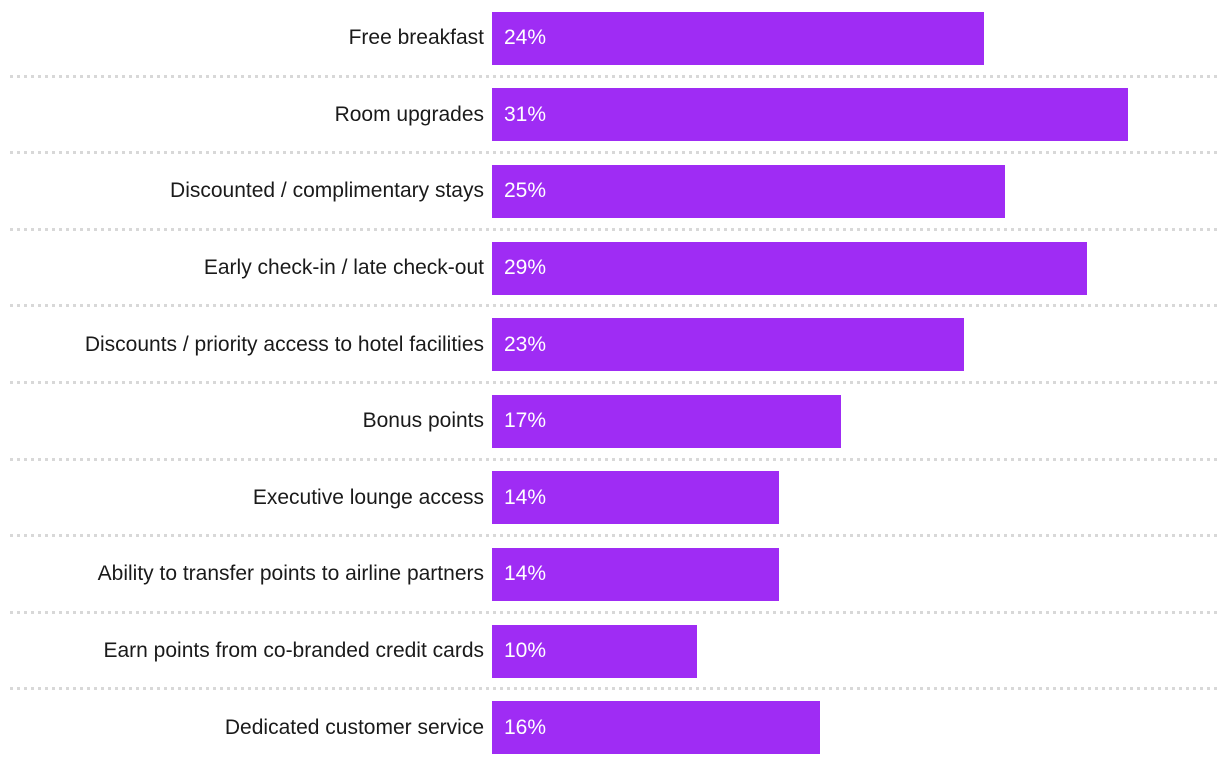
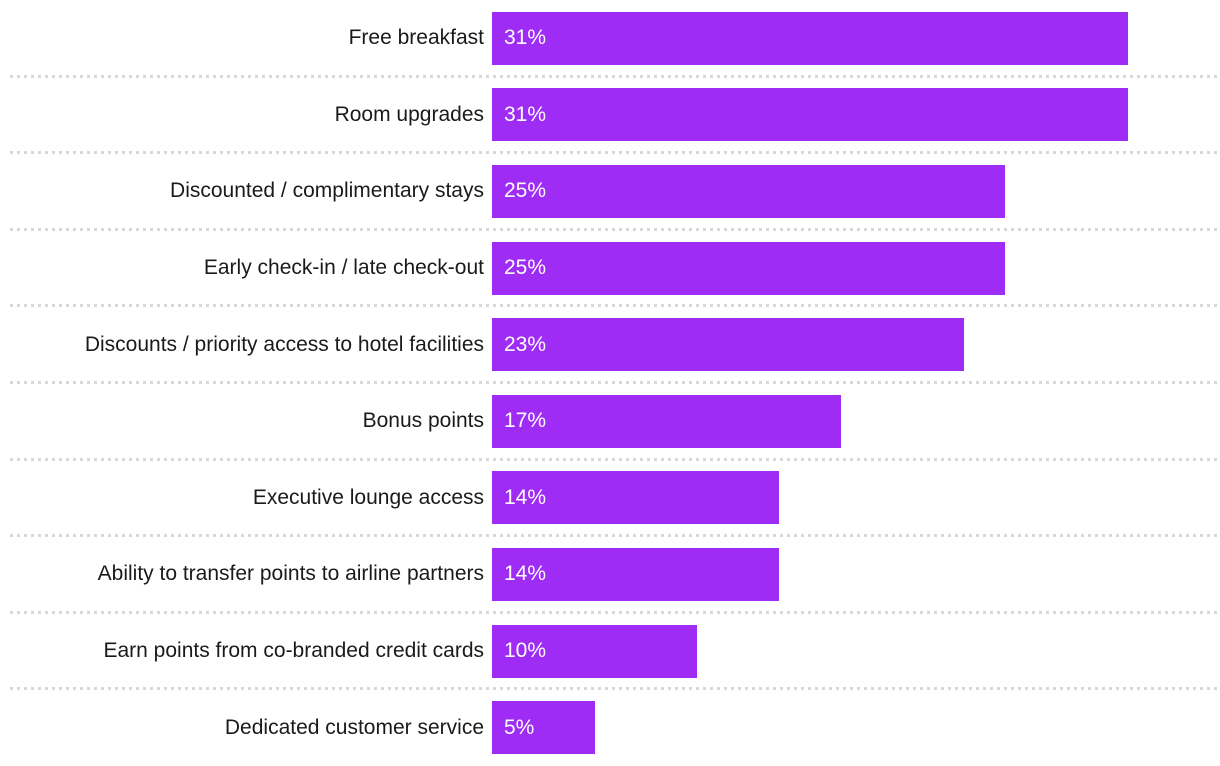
Free breakfast: 24% -> 31%
Early check-in / late check-out: 29% -> 25%
Dedicated customer service: 16% -> 5%
